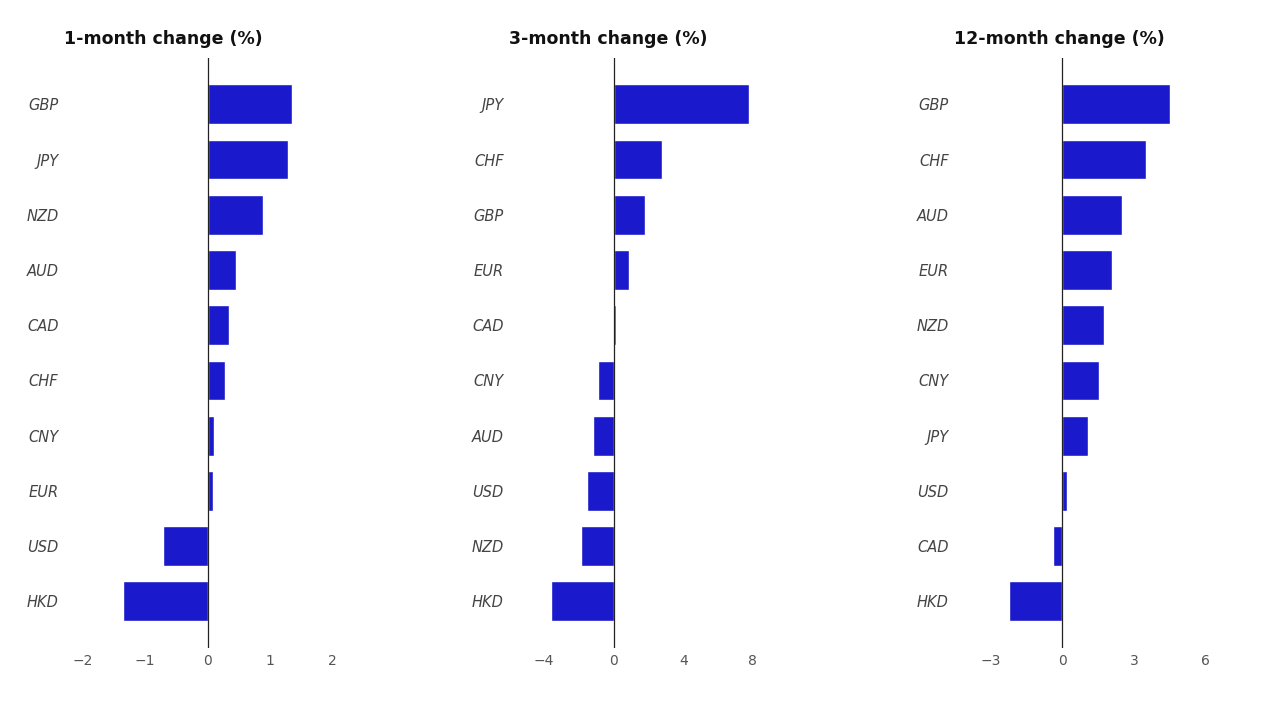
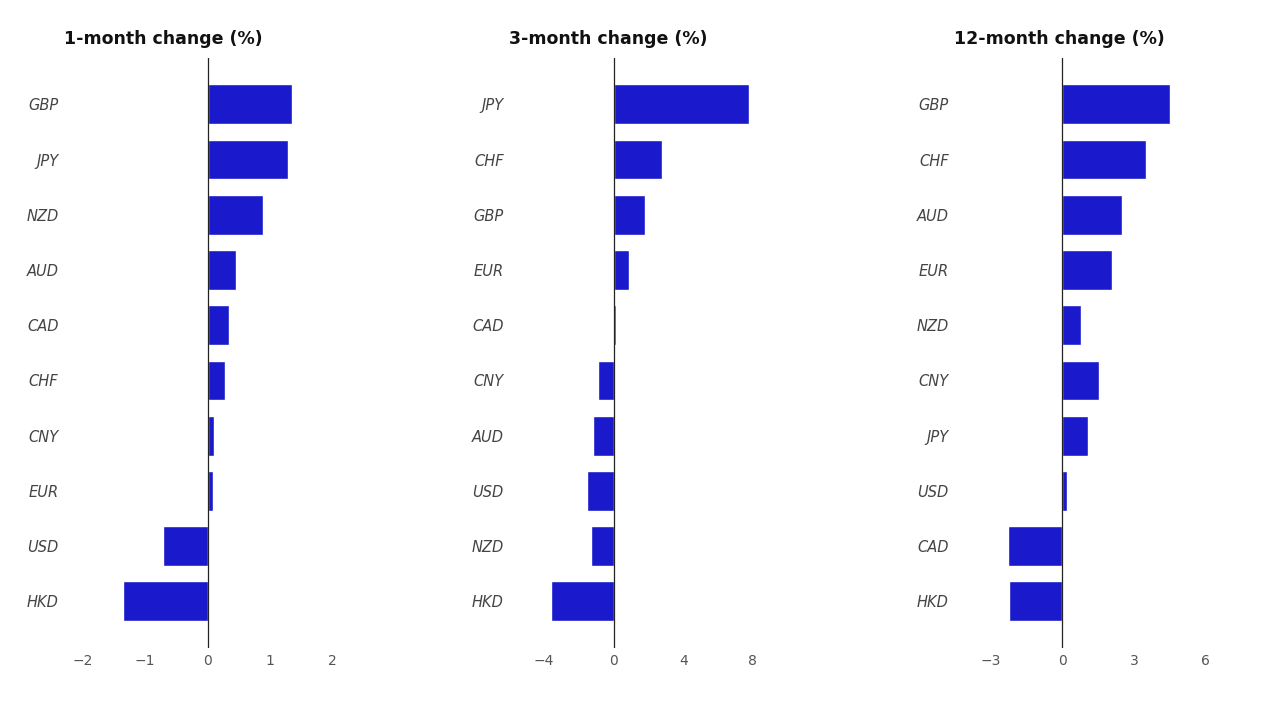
3-month change (%)/NZD: -1.9 -> -1.3
12-month change (%)/NZD: 1.75 -> 0.80
12-month change (%)/CAD: -0.40 -> -2.25
